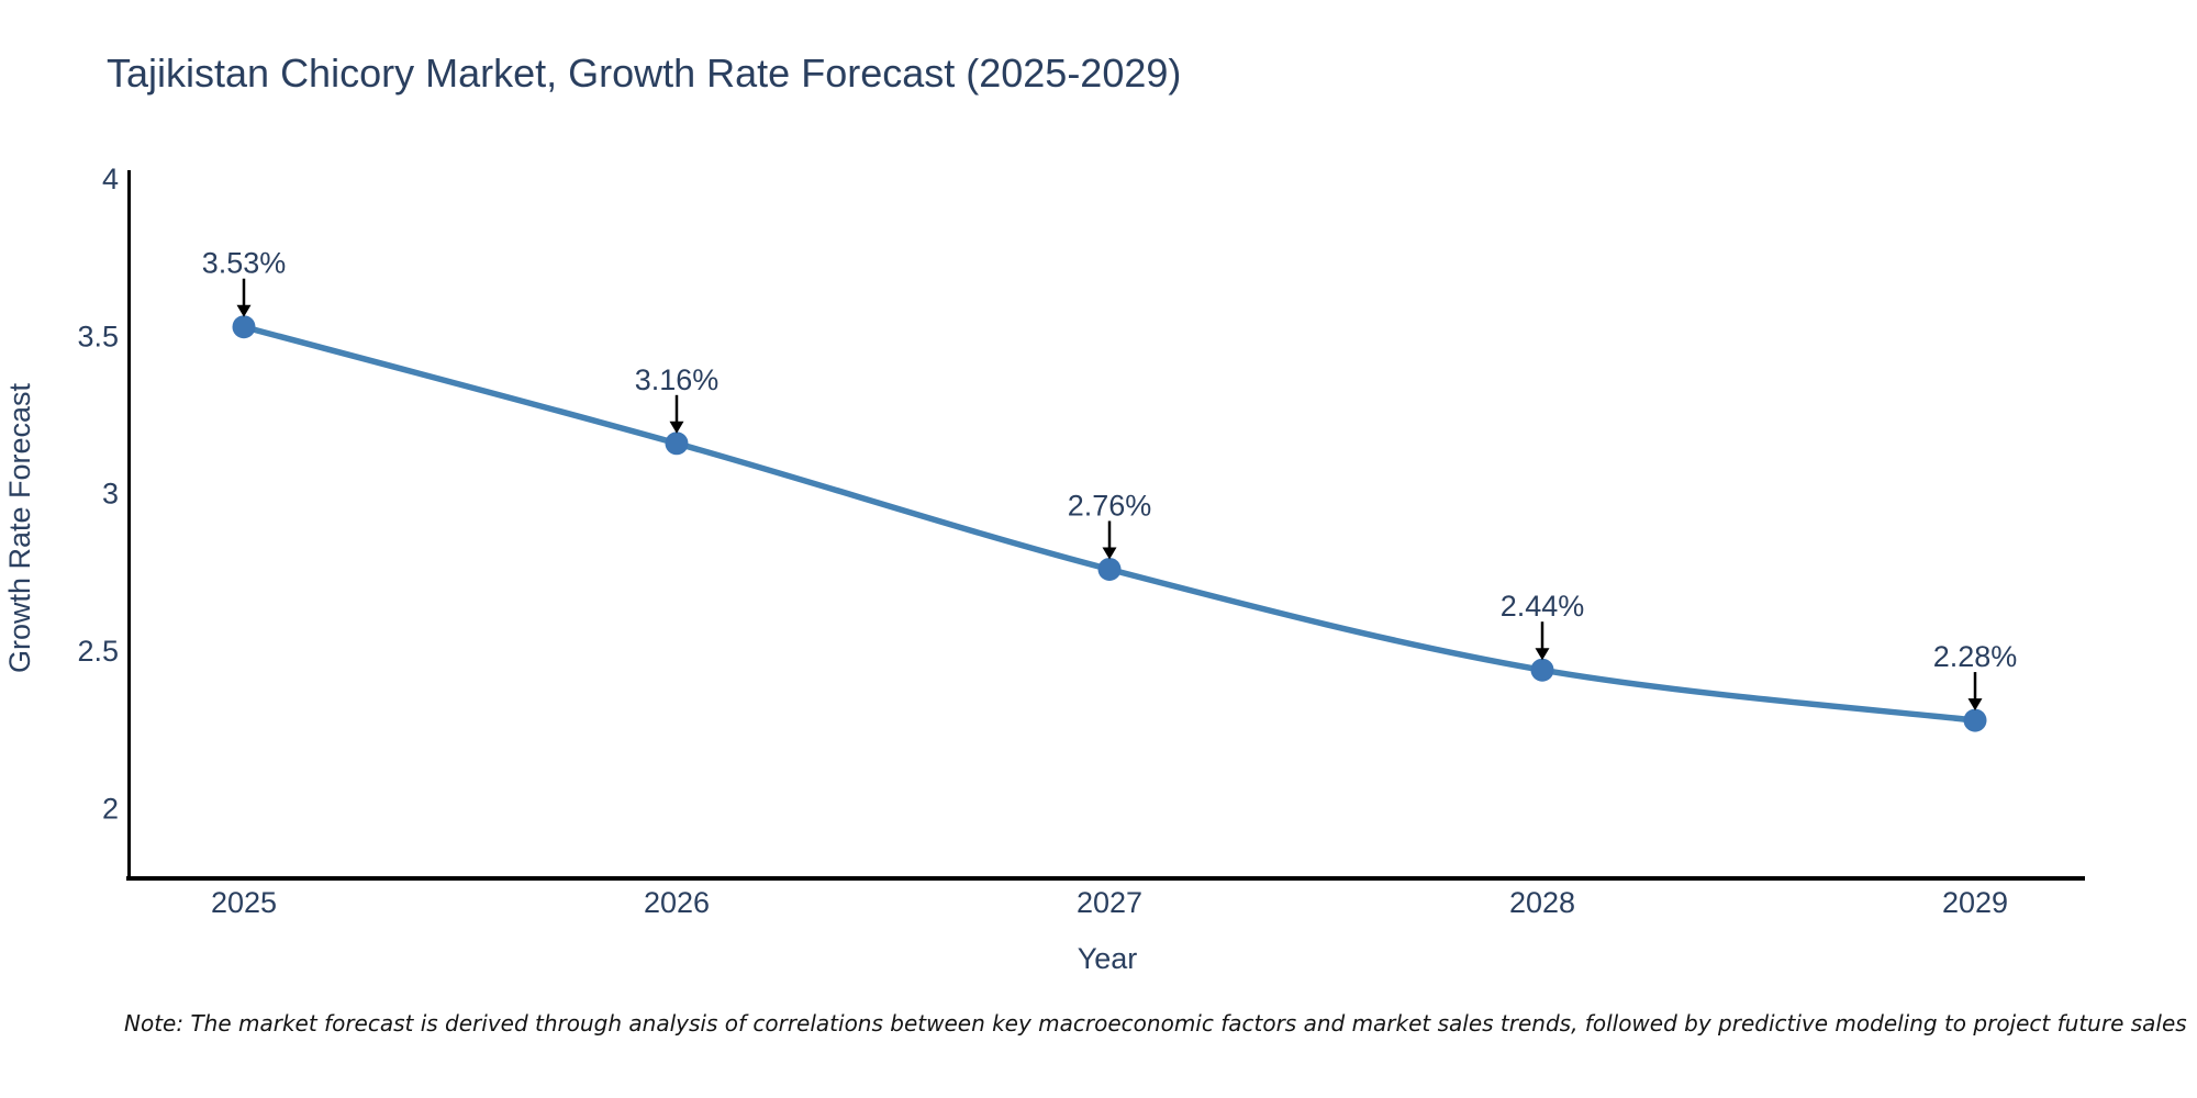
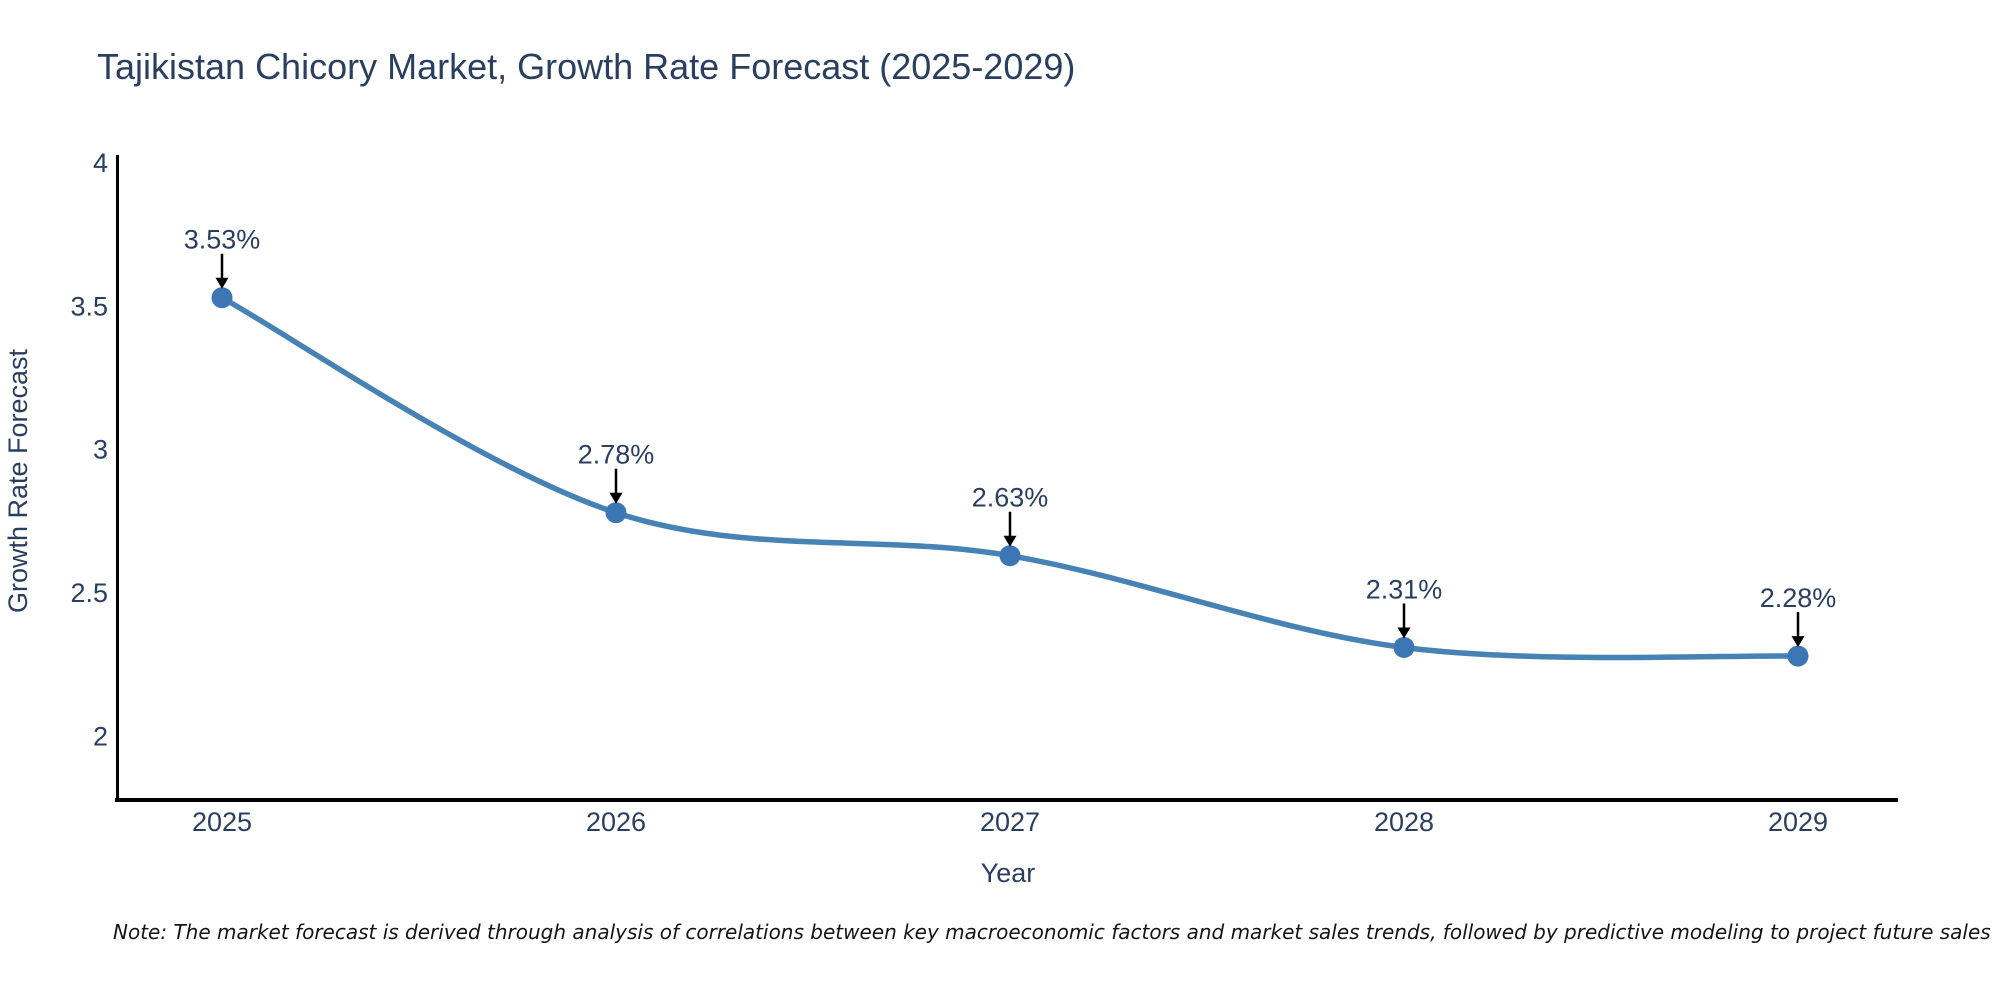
2026: 3.16% -> 2.78%
2027: 2.76% -> 2.63%
2028: 2.44% -> 2.31%
